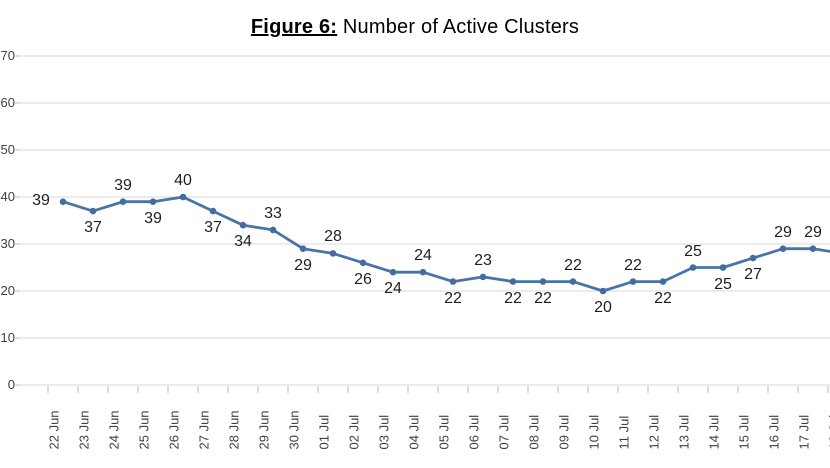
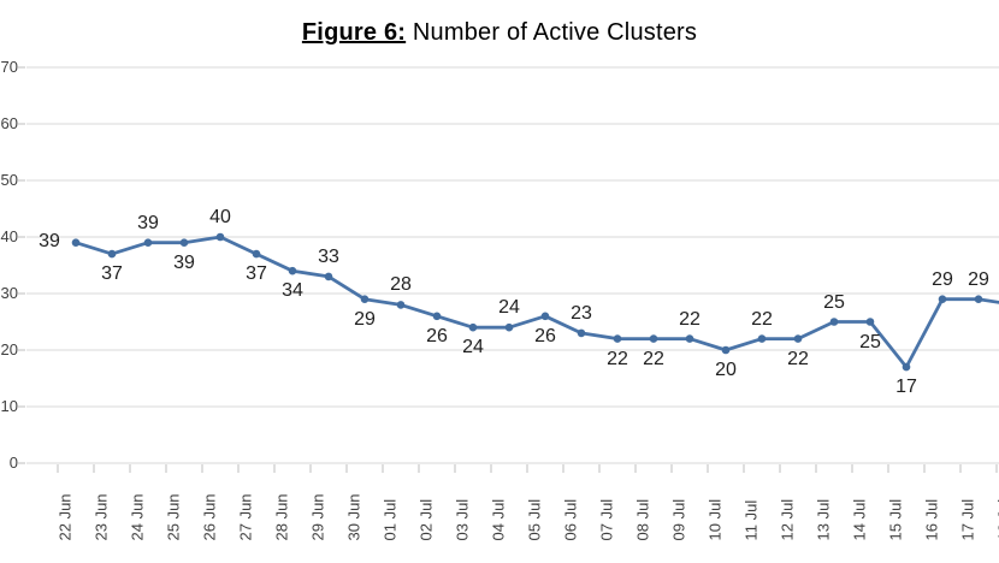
05 Jul: 22 -> 26
15 Jul: 27 -> 17
